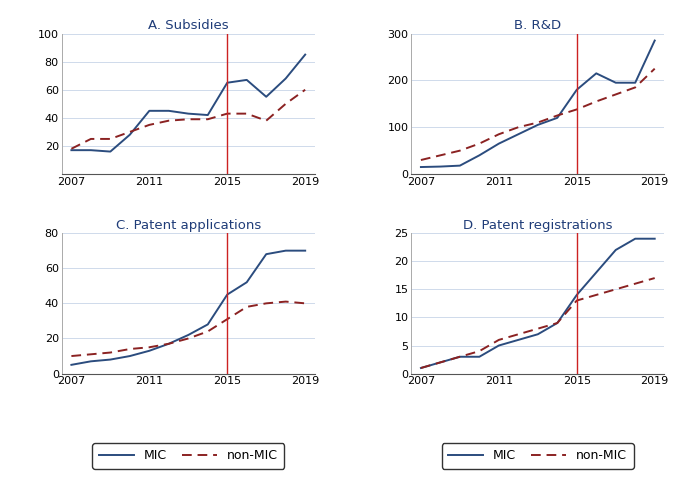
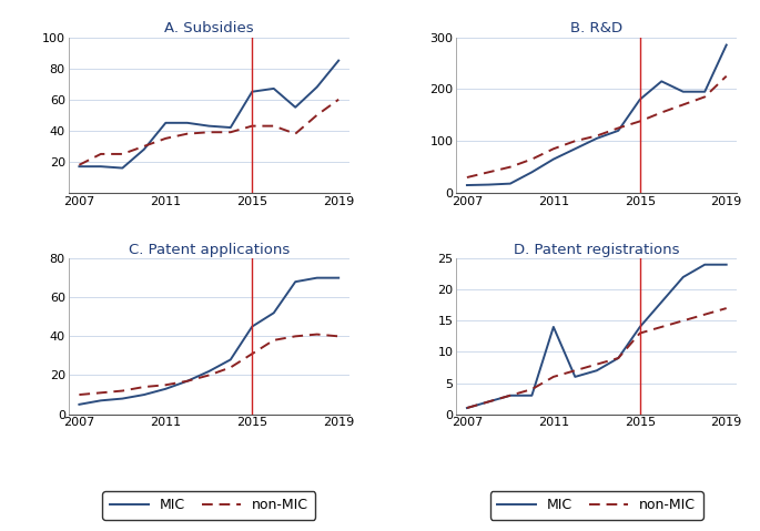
D. Patent registrations/MIC/2011: 5 -> 14
